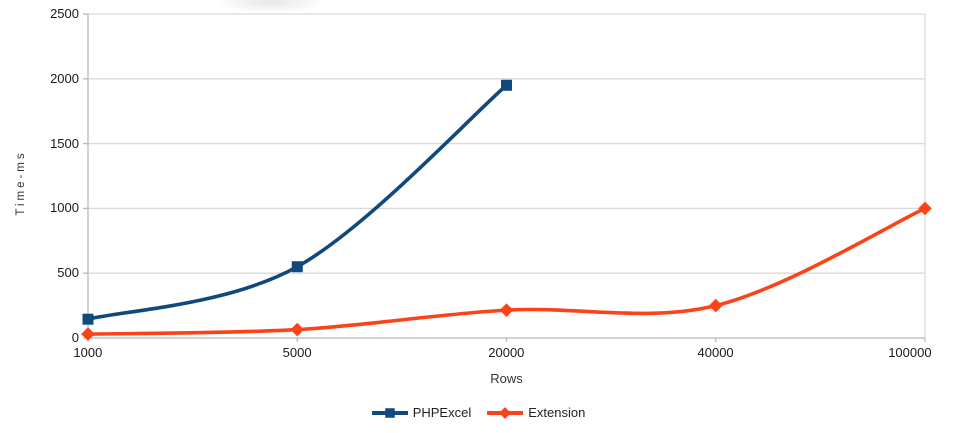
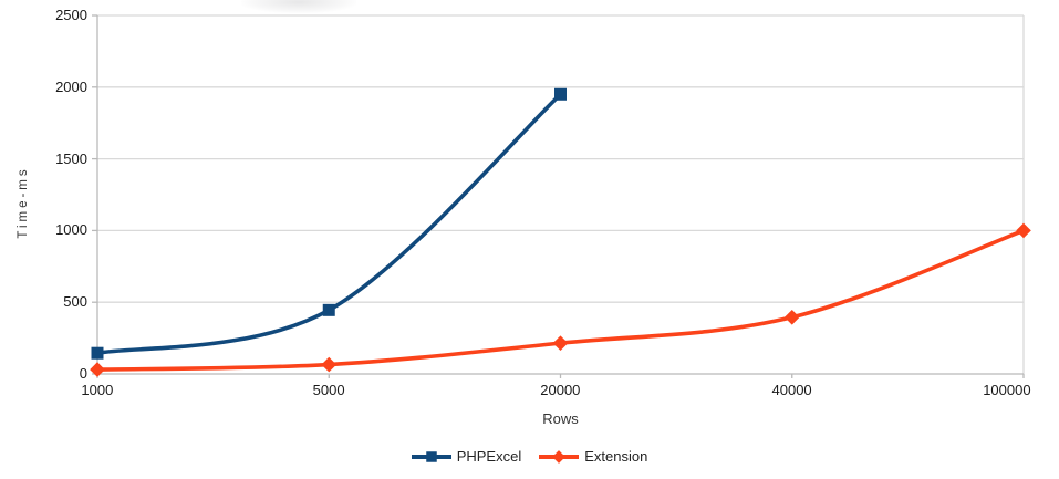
PHPExcel/5000: 550 -> 440
Extension/40000: 250 -> 400
